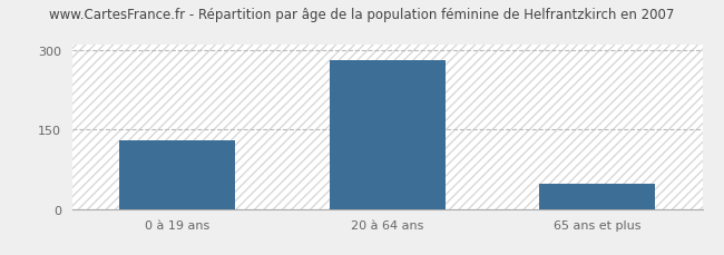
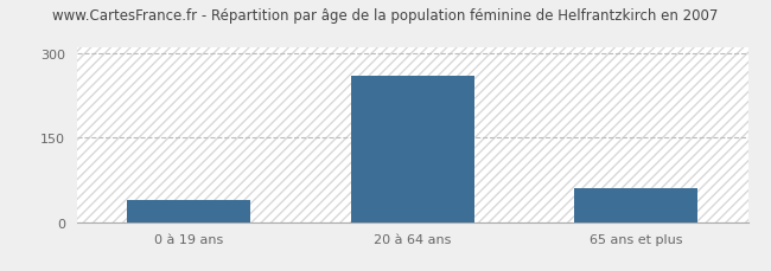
0 à 19 ans: 130 -> 40
20 à 64 ans: 282 -> 260
65 ans et plus: 48 -> 60
